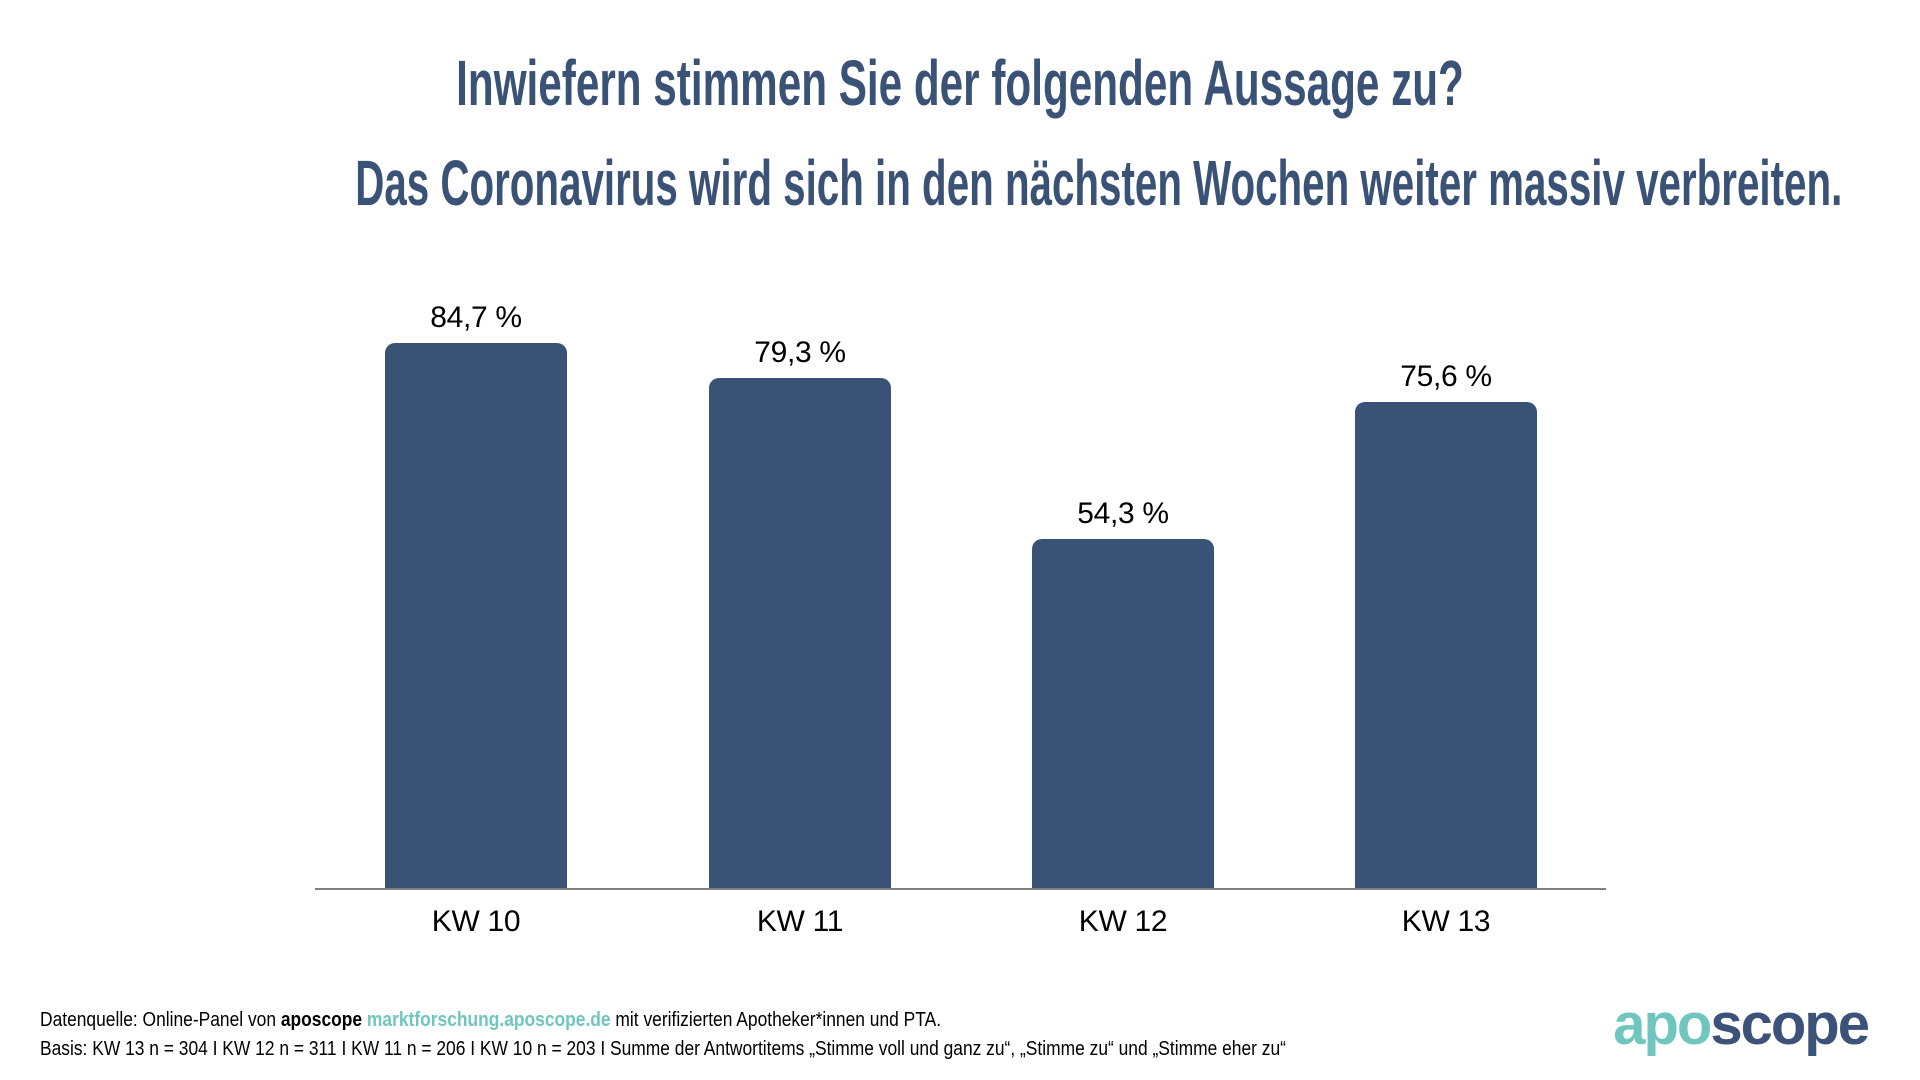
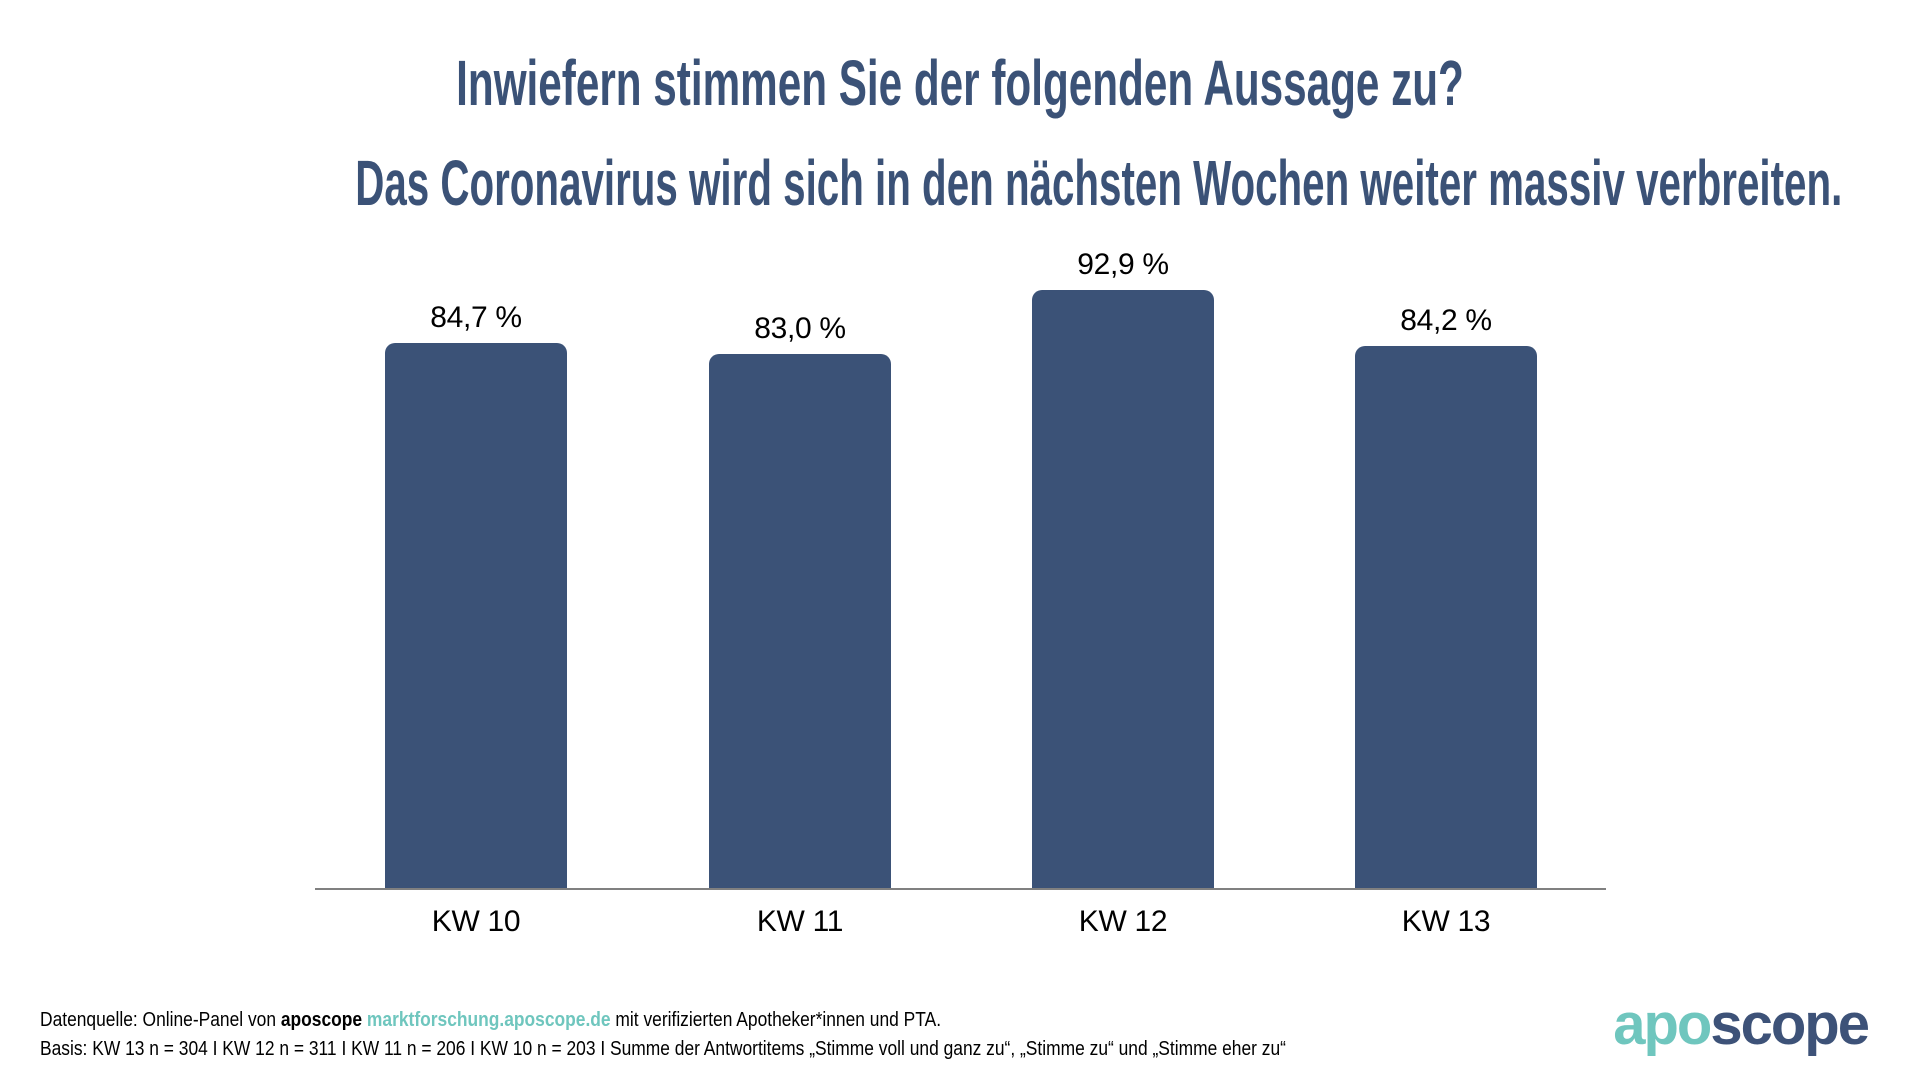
KW 11: 79,3 -> 83,0
KW 12: 54,3 -> 92,9
KW 13: 75,6 -> 84,2
